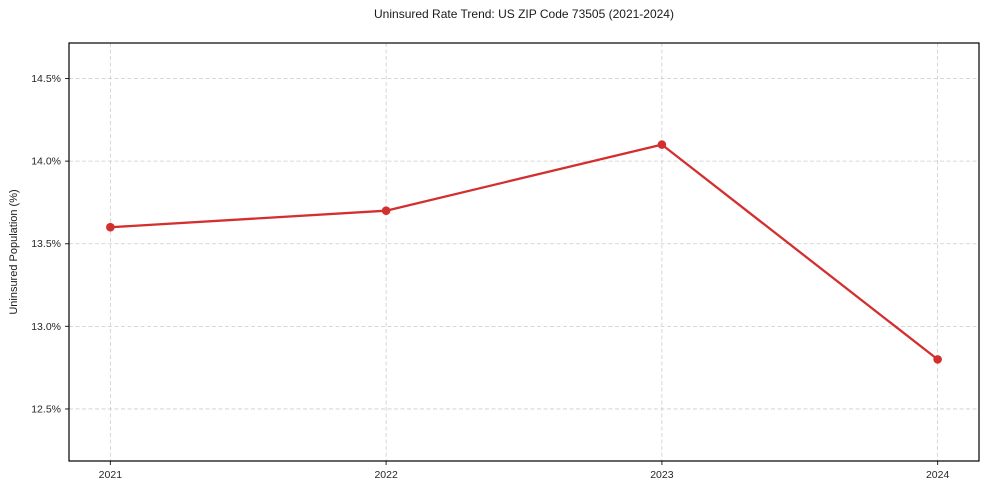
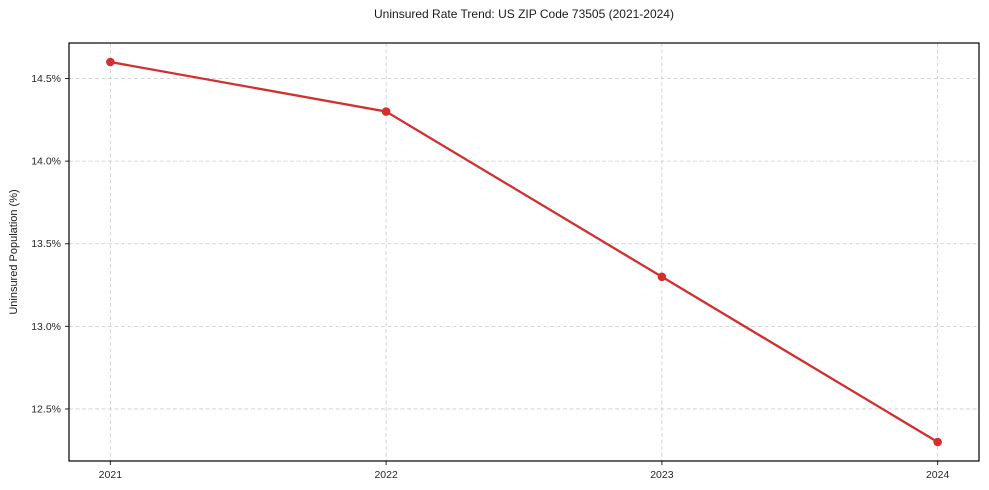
2021: 13.6% -> 14.6%
2022: 13.7% -> 14.3%
2023: 14.1% -> 13.3%
2024: 12.8% -> 12.3%
